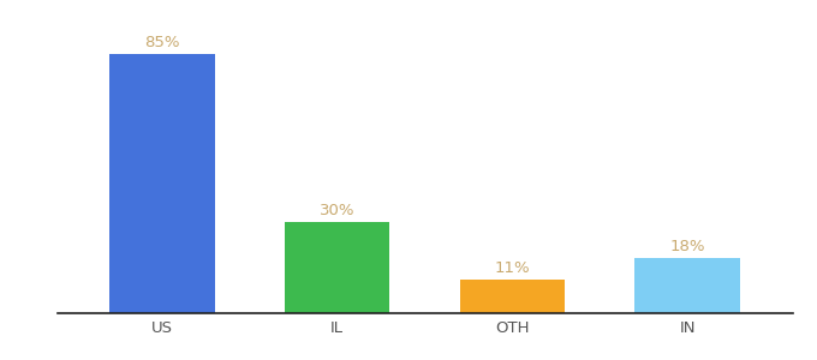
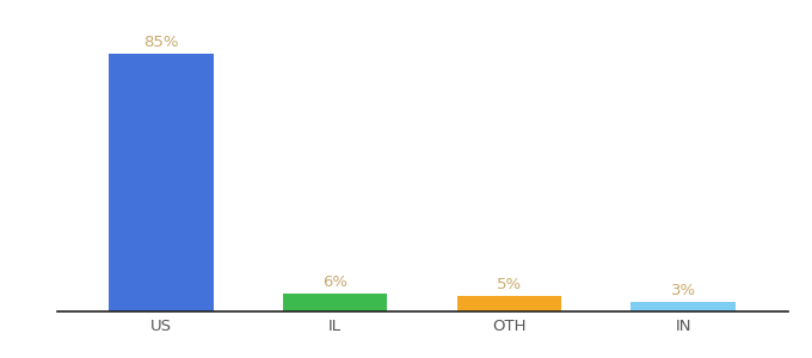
IL: 30% -> 6%
OTH: 11% -> 5%
IN: 18% -> 3%
